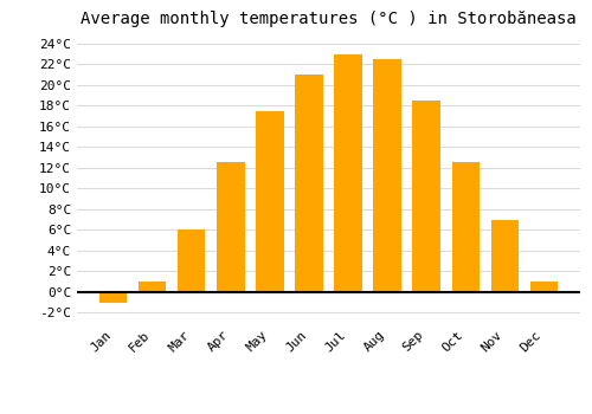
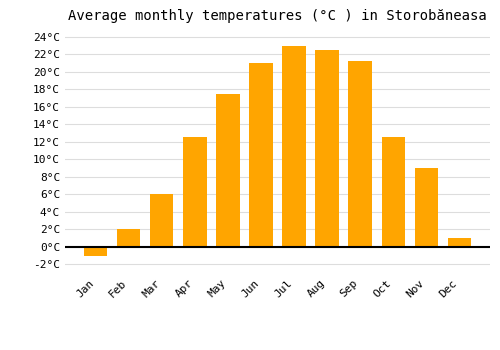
Feb: 1.0°C -> 2.0°C
Sep: 18.5°C -> 21.2°C
Nov: 7.0°C -> 9.0°C
